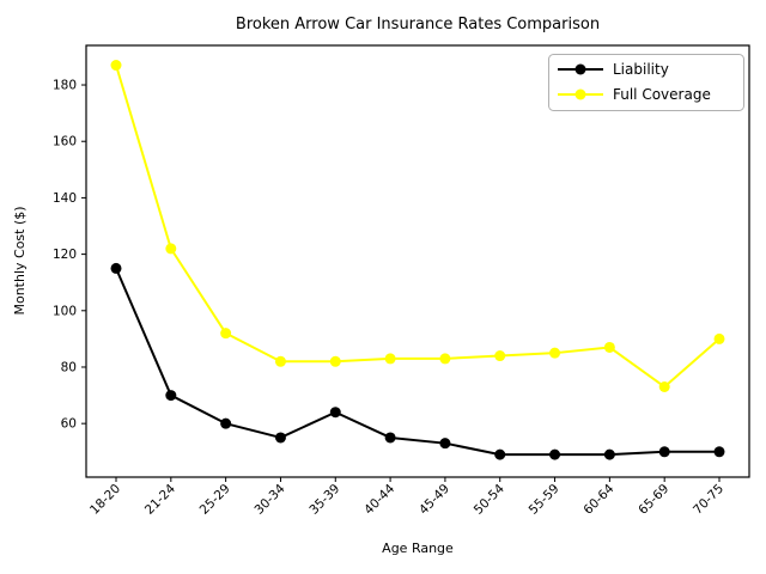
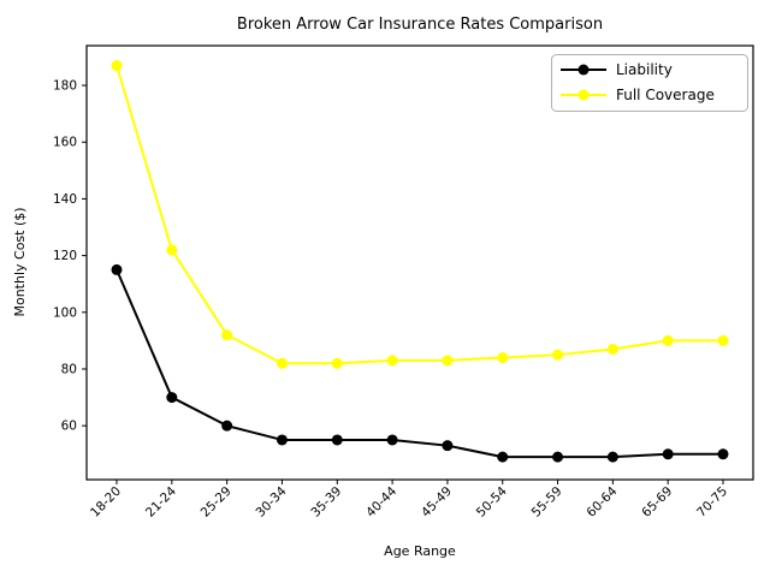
Liability/35-39: 64 -> 55
Full Coverage/65-69: 73 -> 90
